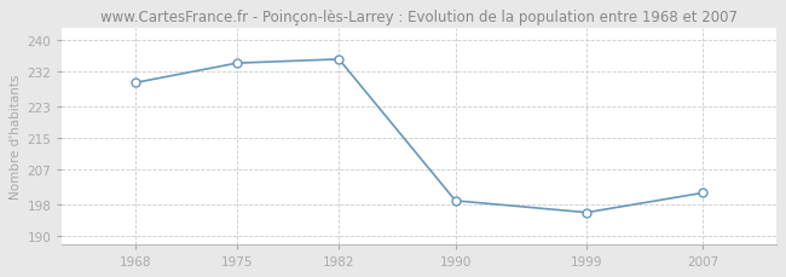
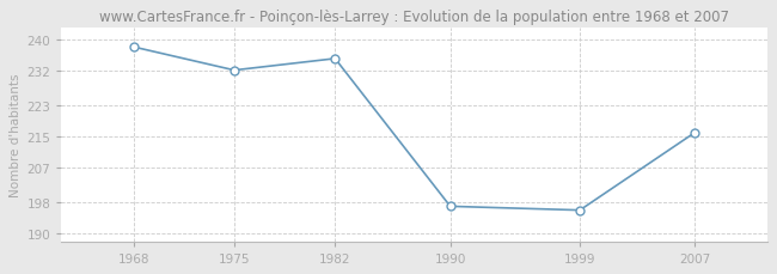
1968: 229 -> 238
1975: 234 -> 232
1990: 199 -> 197
2007: 201 -> 216
